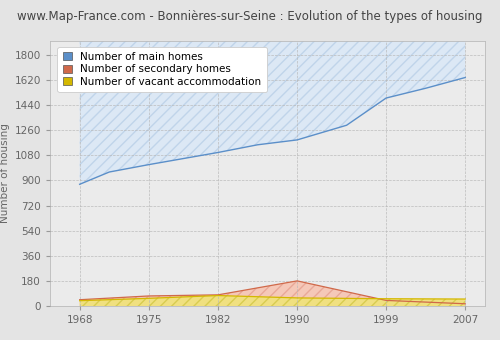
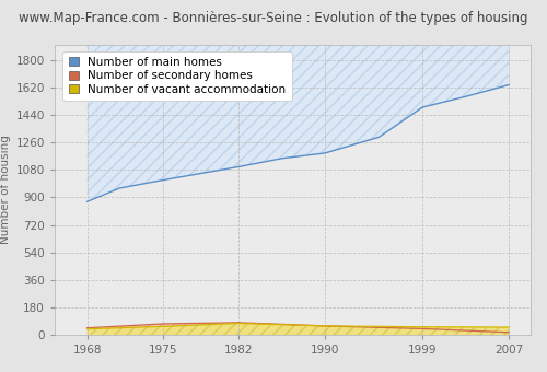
Number of secondary homes/1990: 180 -> 60
